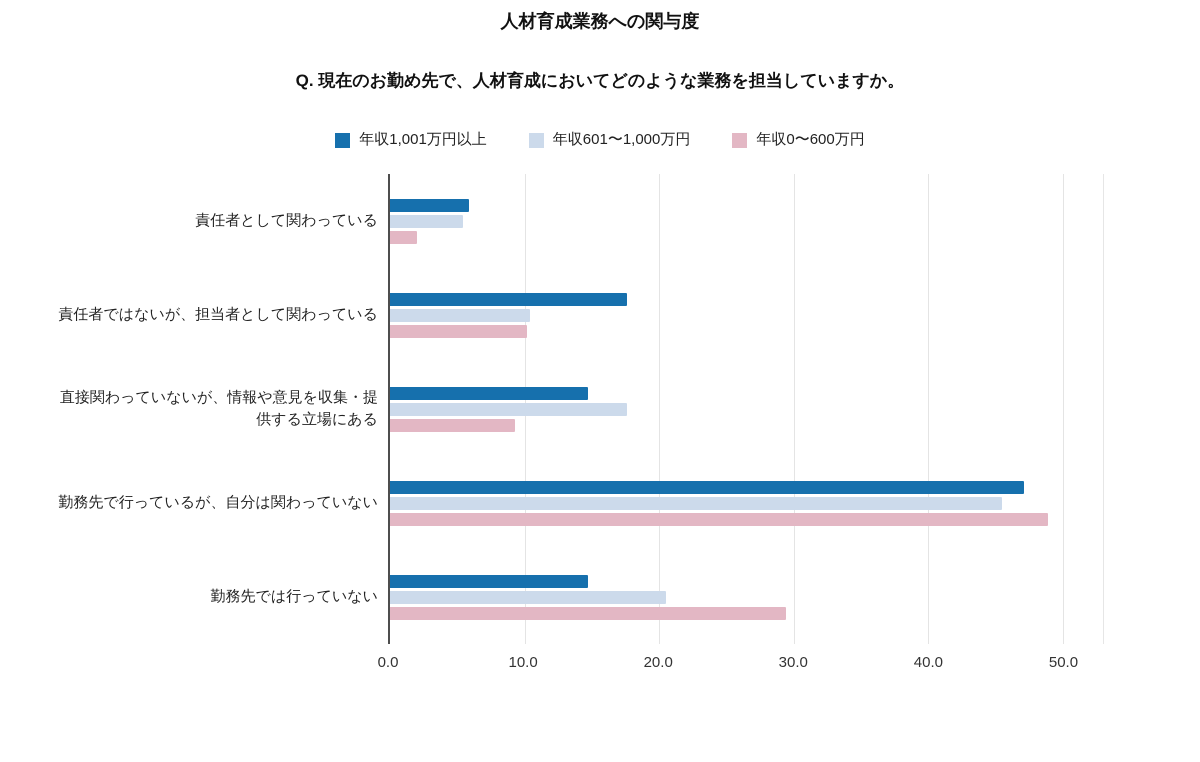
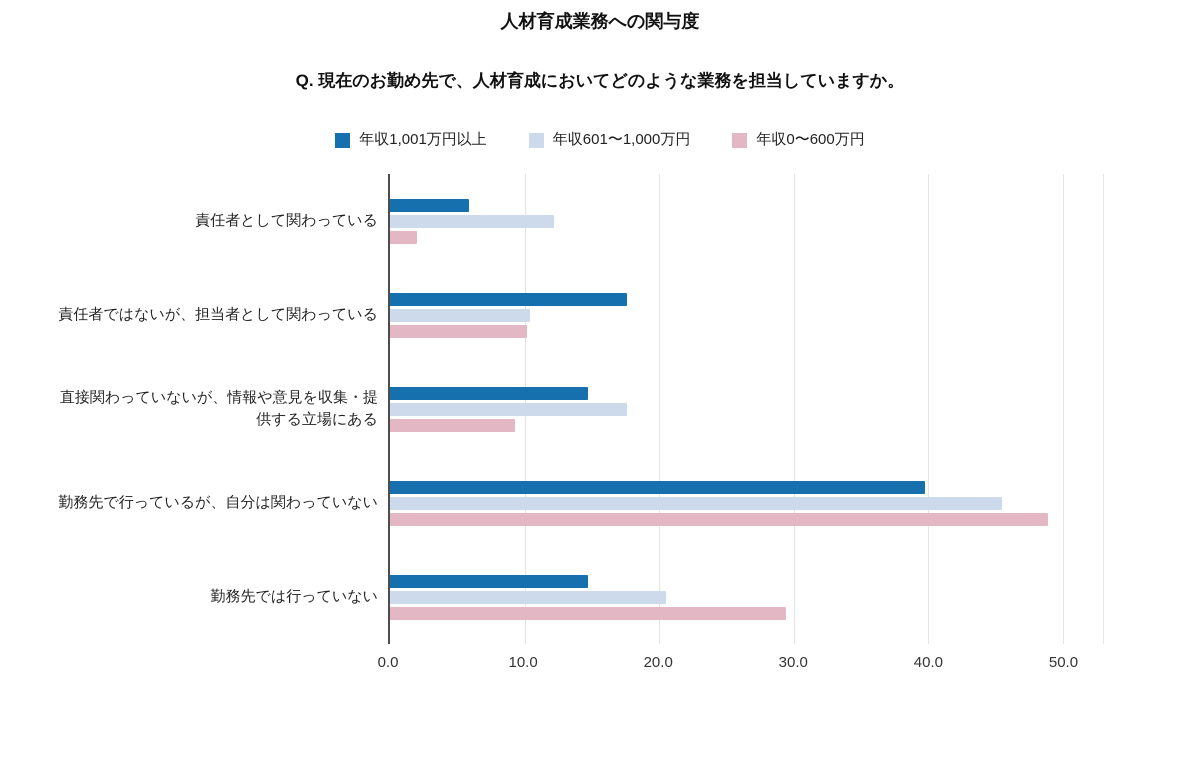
年収601〜1,000万円/責任者として関わっている: 5.4 -> 12.2
年収1,001万円以上/勤務先で行っているが、自分は関わっていない: 47.1 -> 39.8
